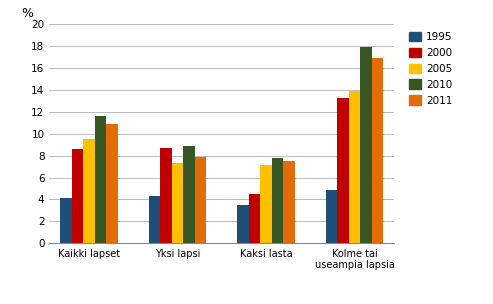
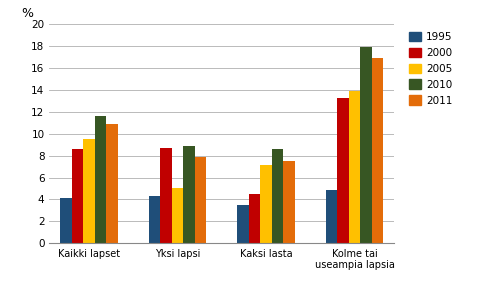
2005/Yksi lapsi: 7.3 -> 5.0
2010/Kaksi lasta: 7.8 -> 8.6
